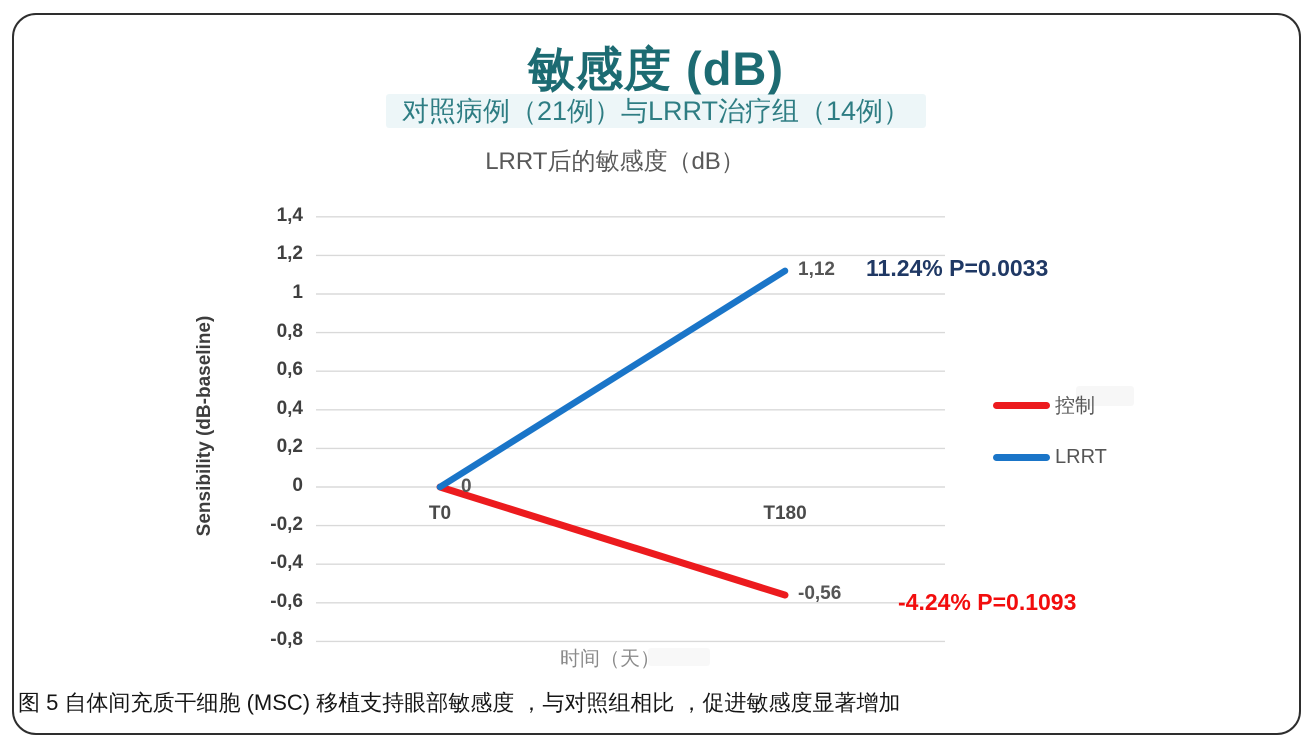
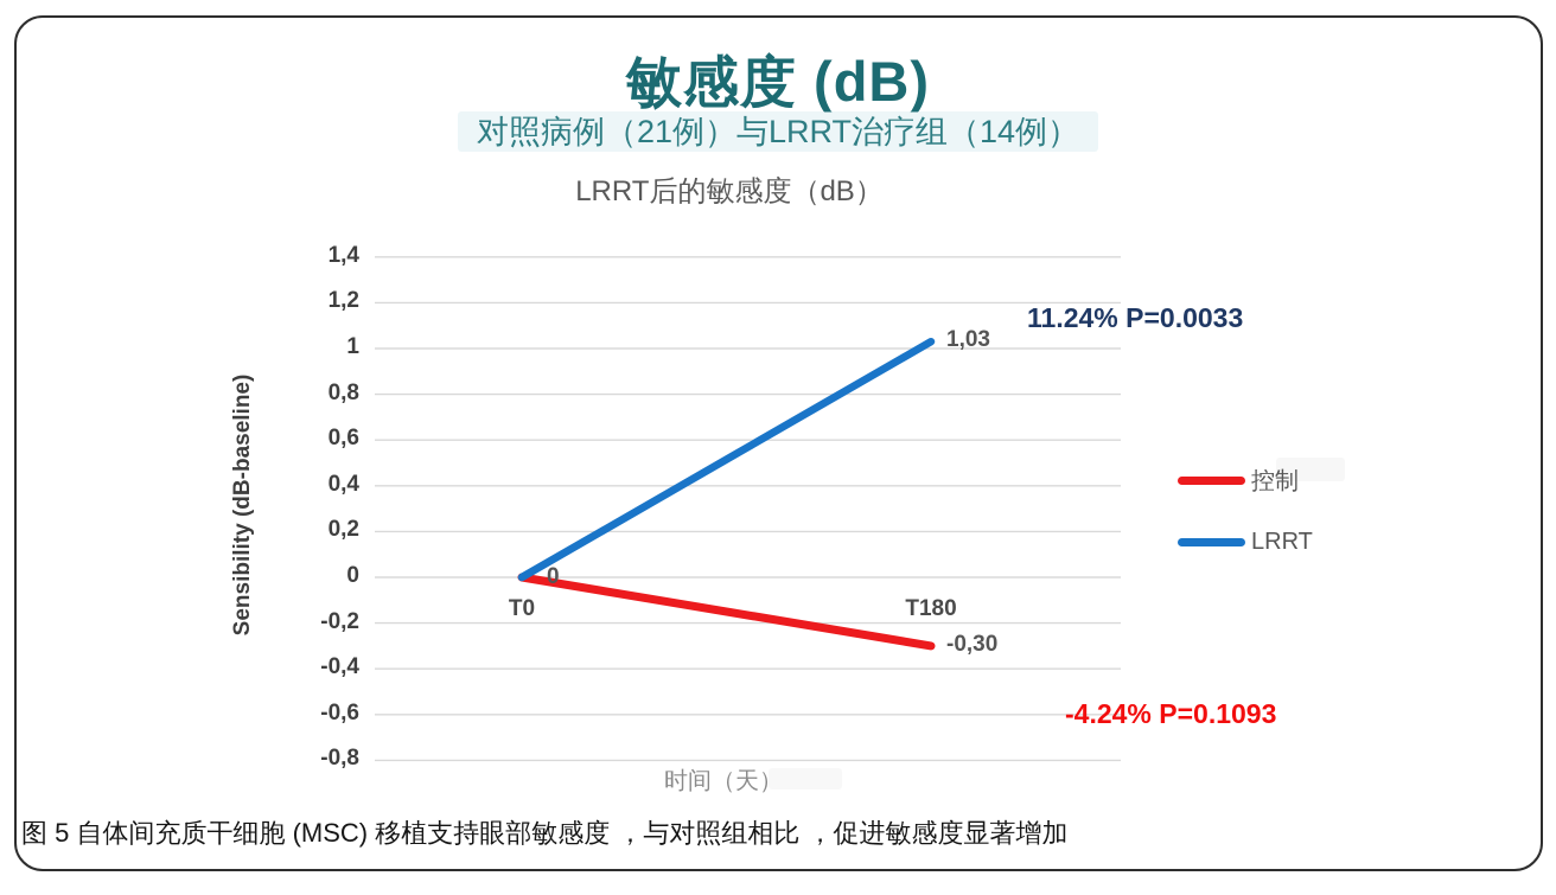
控制/T180: -0,56 -> -0,30
LRRT/T180: 1,12 -> 1,03
